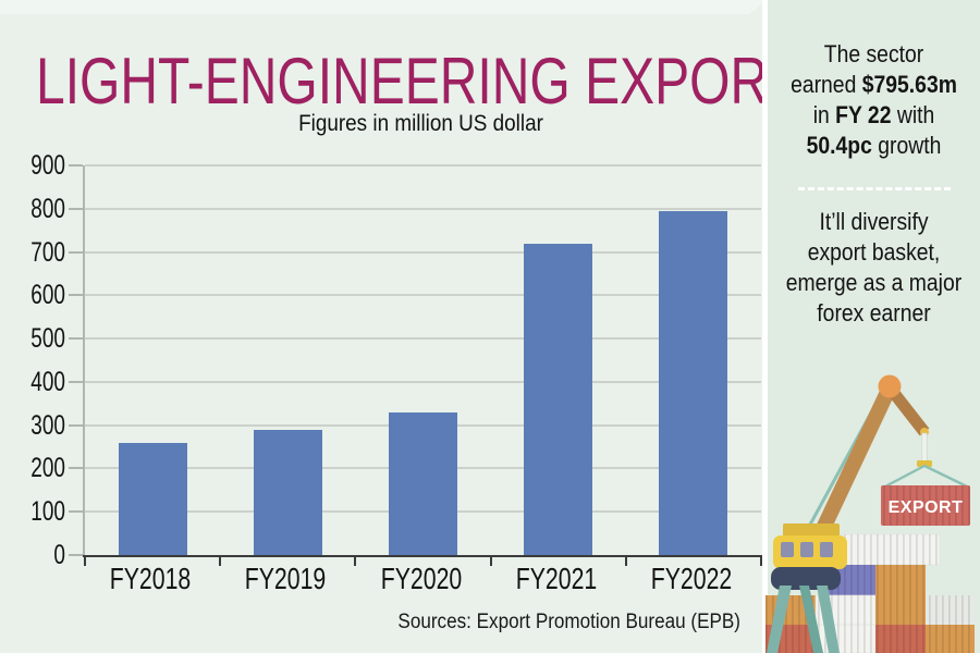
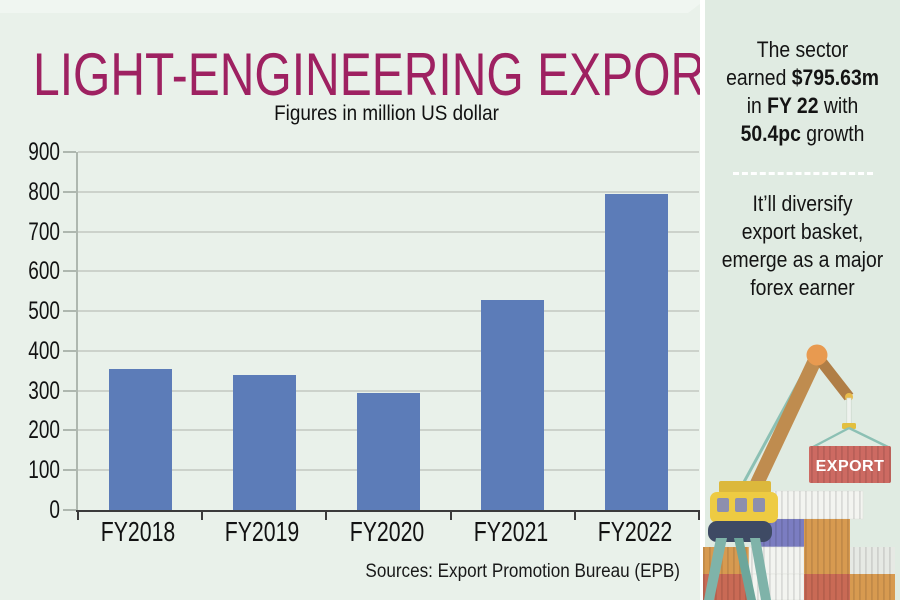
FY2018: 260 -> 360
FY2019: 290 -> 340
FY2020: 330 -> 300
FY2021: 720 -> 530
